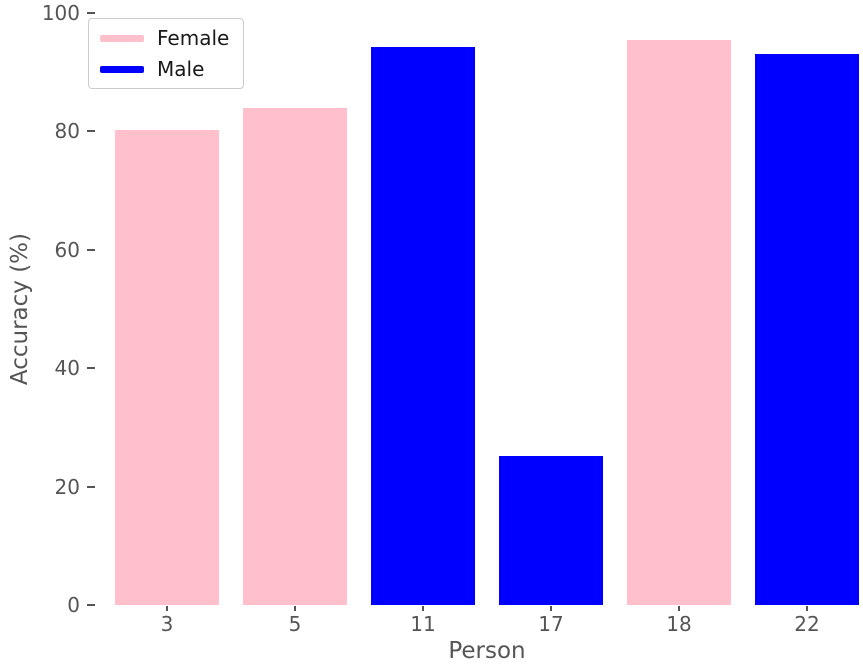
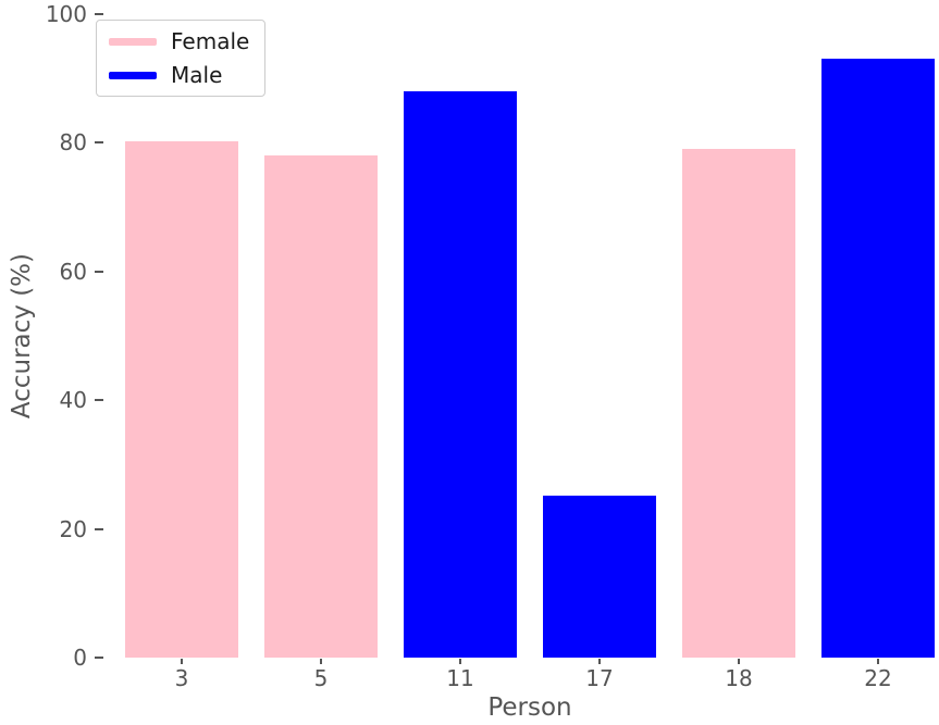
5: 84 -> 78
11: 94 -> 88
18: 95 -> 79
